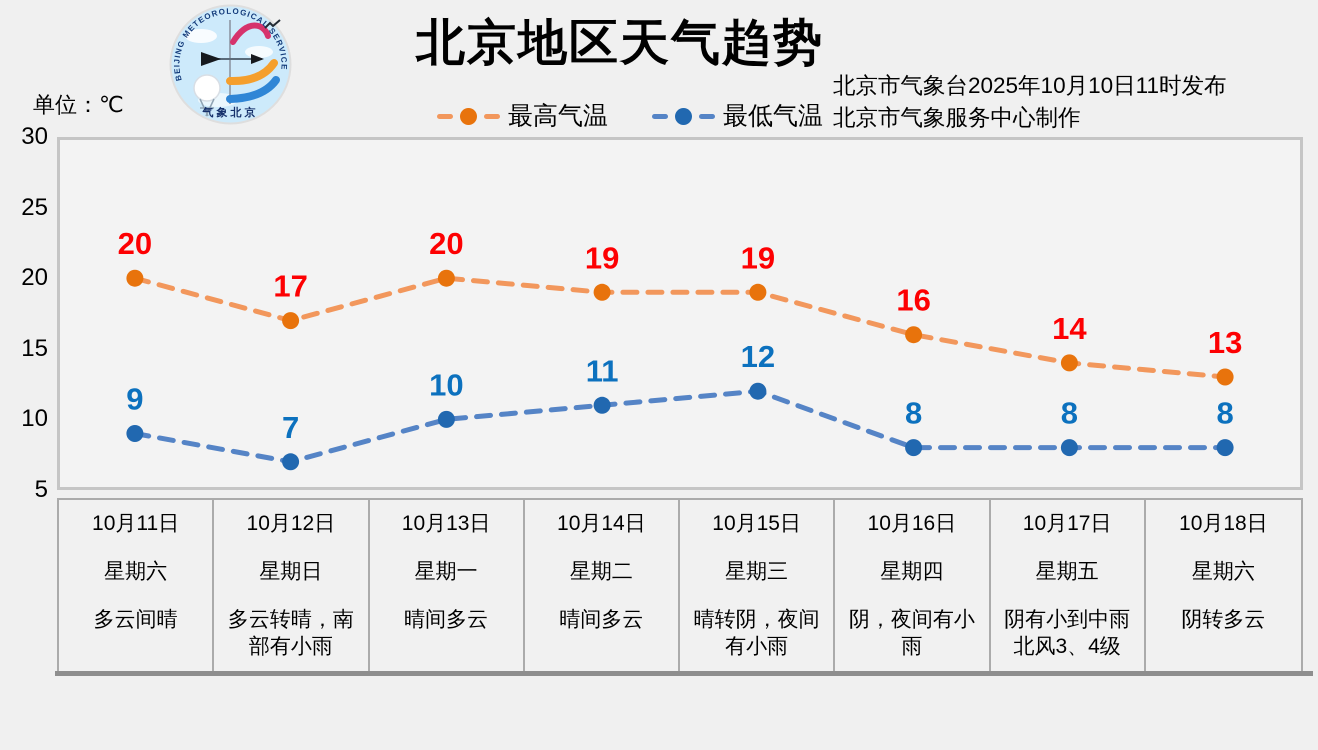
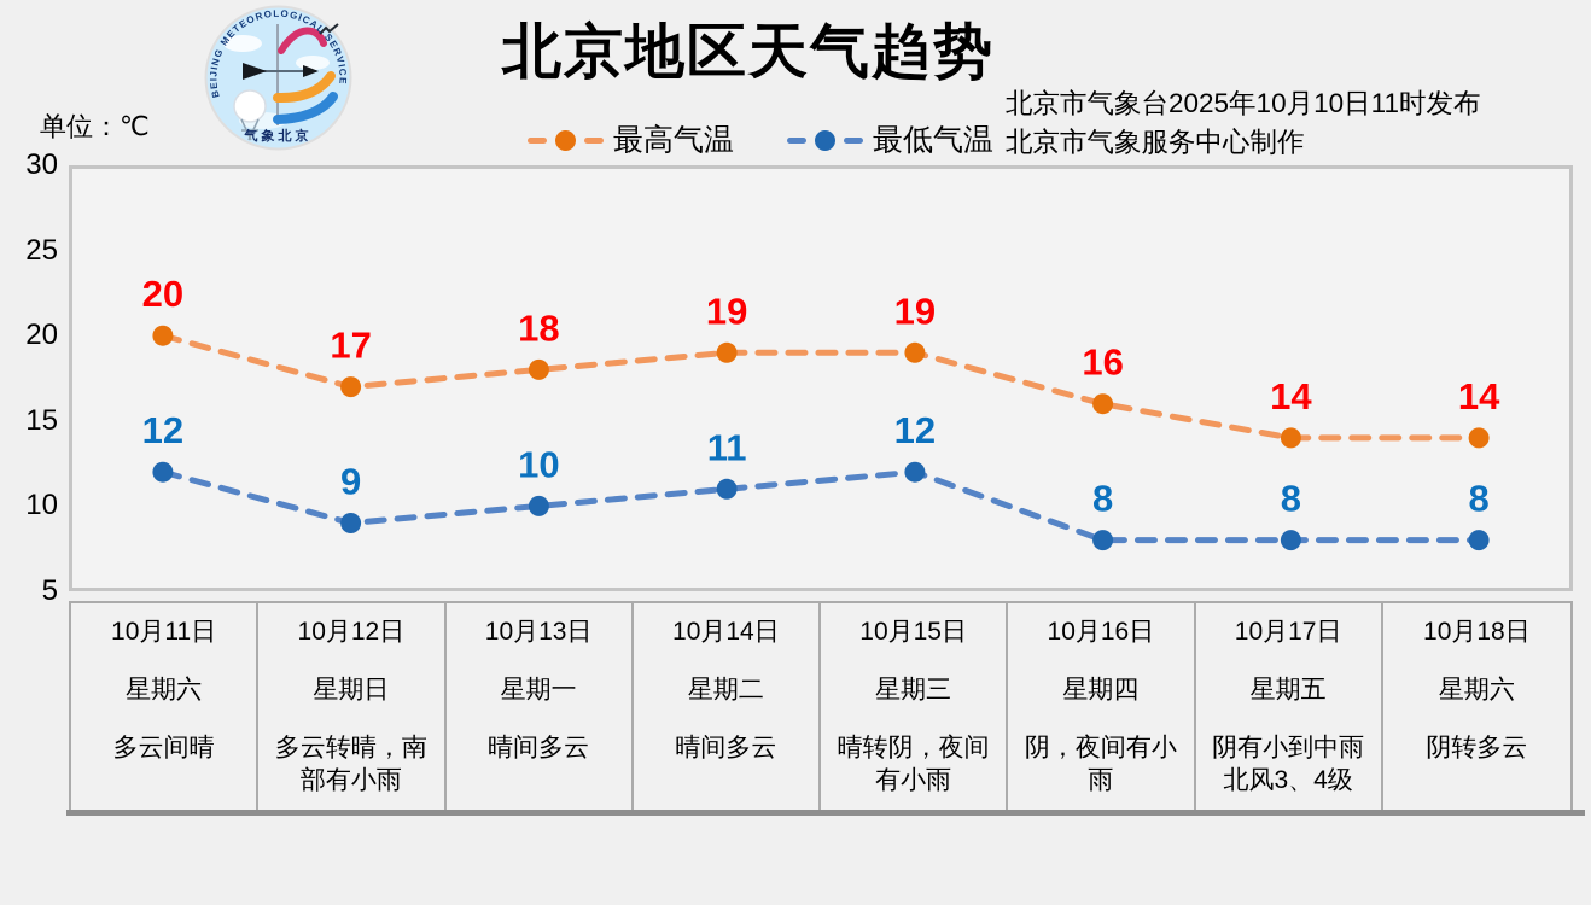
最低气温/10月11日: 9 -> 12
最低气温/10月12日: 7 -> 9
最高气温/10月13日: 20 -> 18
最高气温/10月18日: 13 -> 14
